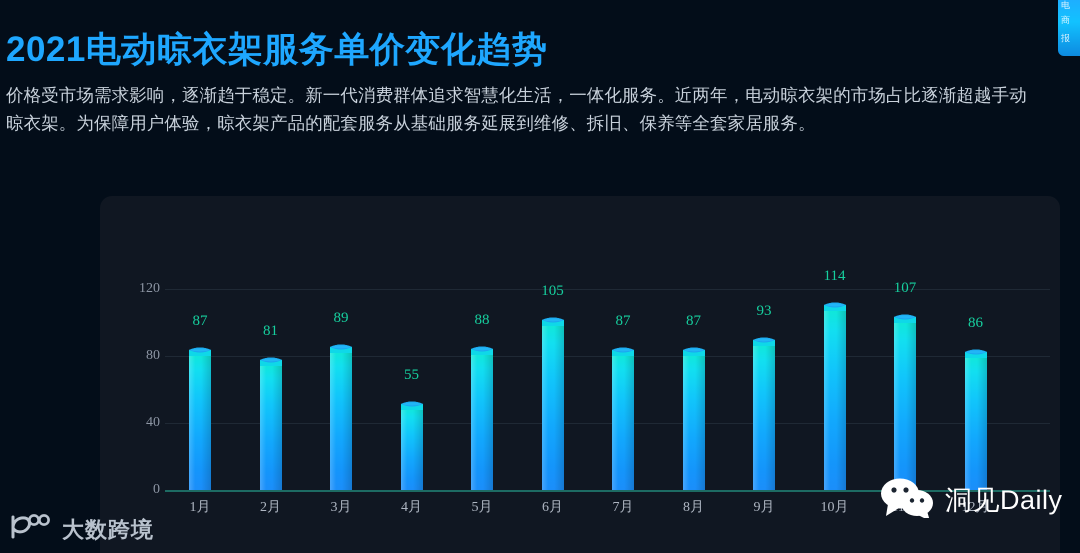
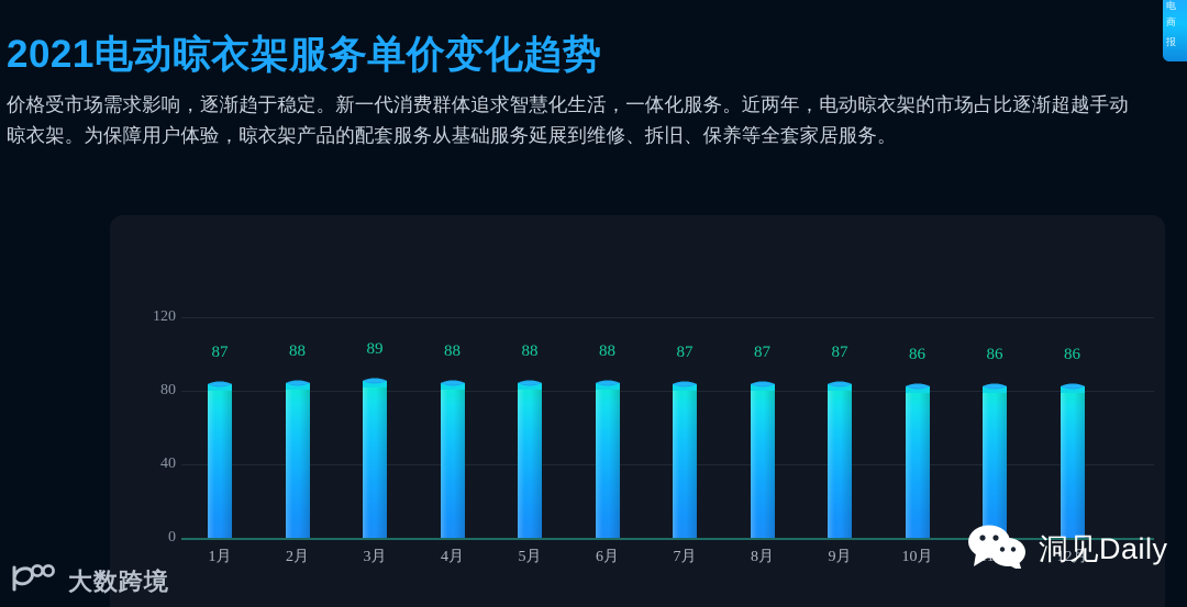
2月: 81 -> 88
4月: 55 -> 88
6月: 105 -> 88
9月: 93 -> 87
10月: 114 -> 86
11月: 107 -> 86
